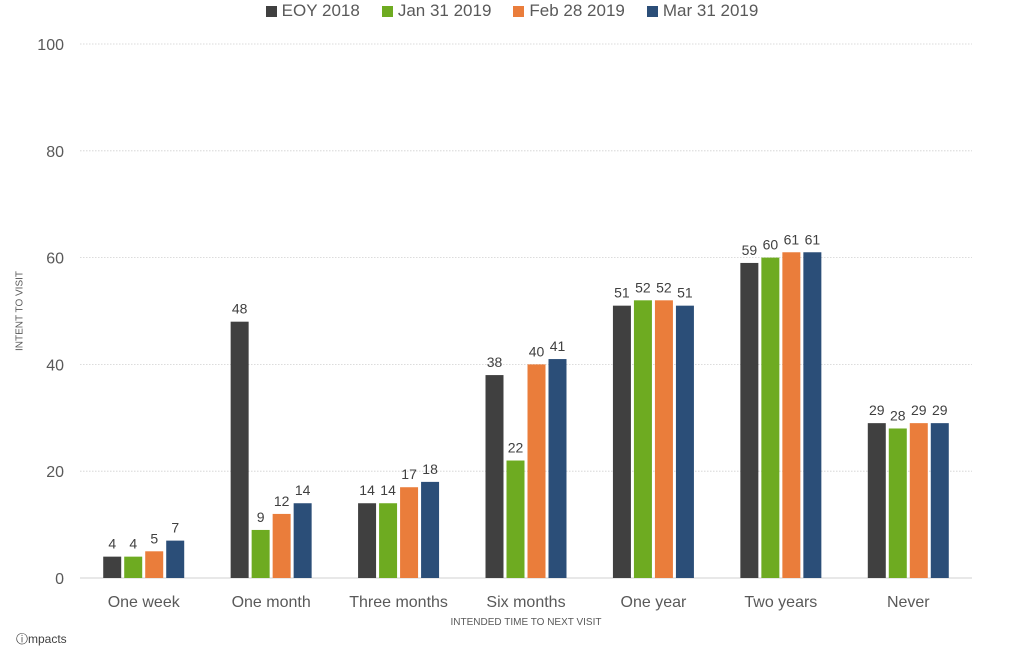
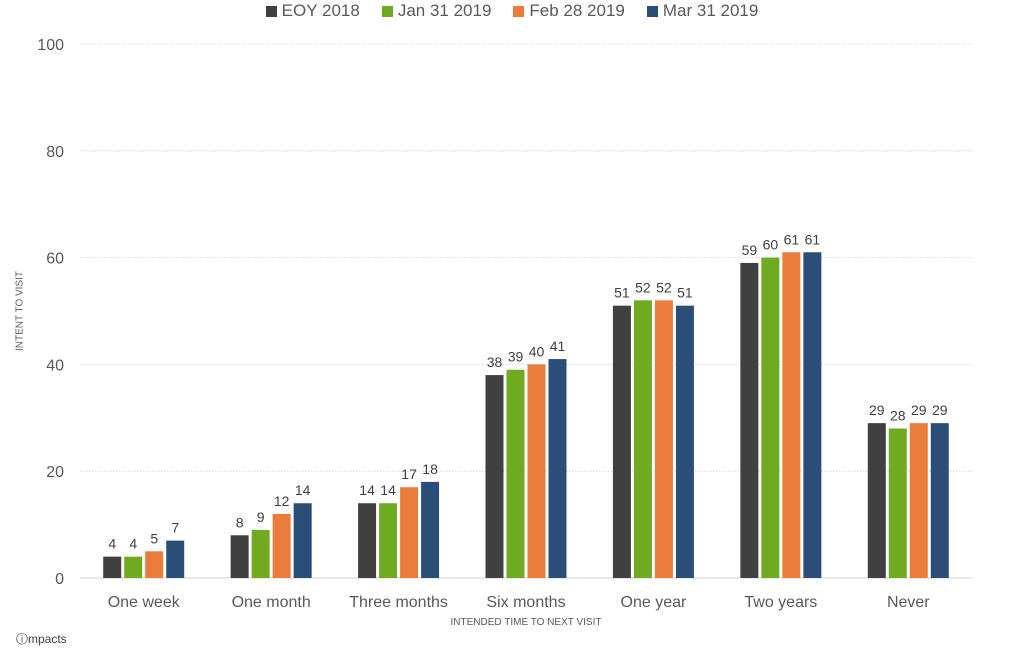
EOY 2018/One month: 48 -> 8
Jan 31 2019/Six months: 22 -> 39
